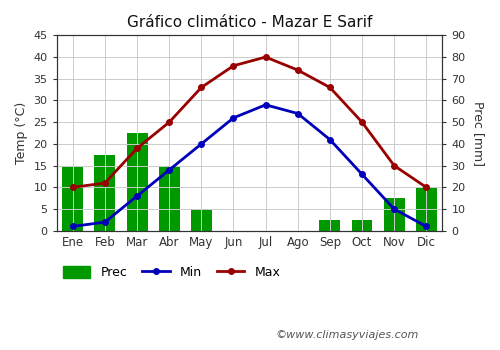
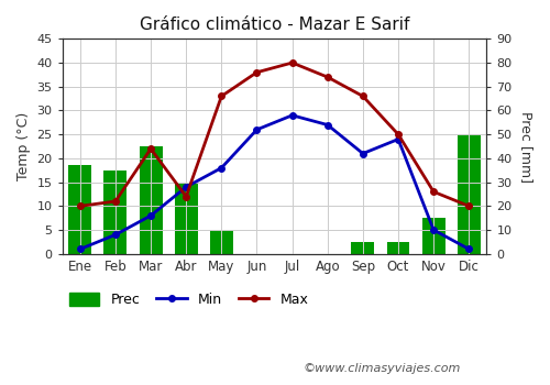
Prec/Ene: 30 -> 37
Min/Feb: 2 -> 4
Max/Mar: 19 -> 22
Max/Abr: 25 -> 12
Min/May: 20 -> 18
Min/Oct: 13 -> 24
Max/Nov: 15 -> 13
Prec/Dic: 20 -> 50
